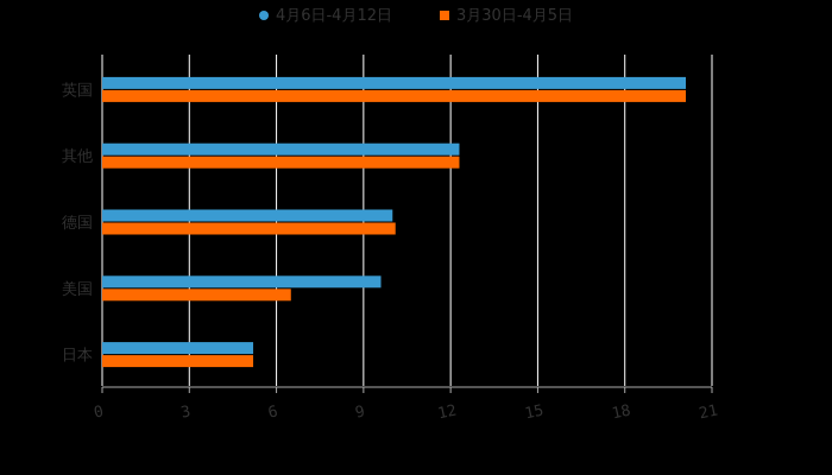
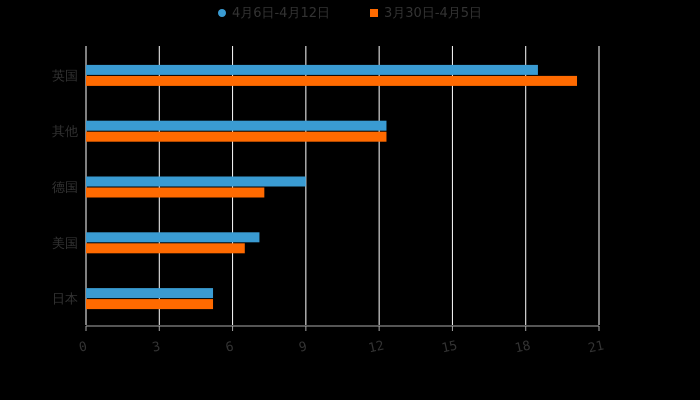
4月6日-4月12日/英国: 20.1 -> 18.5
4月6日-4月12日/德国: 10.0 -> 9.0
3月30日-4月5日/德国: 10.1 -> 7.3
4月6日-4月12日/美国: 9.6 -> 7.1
